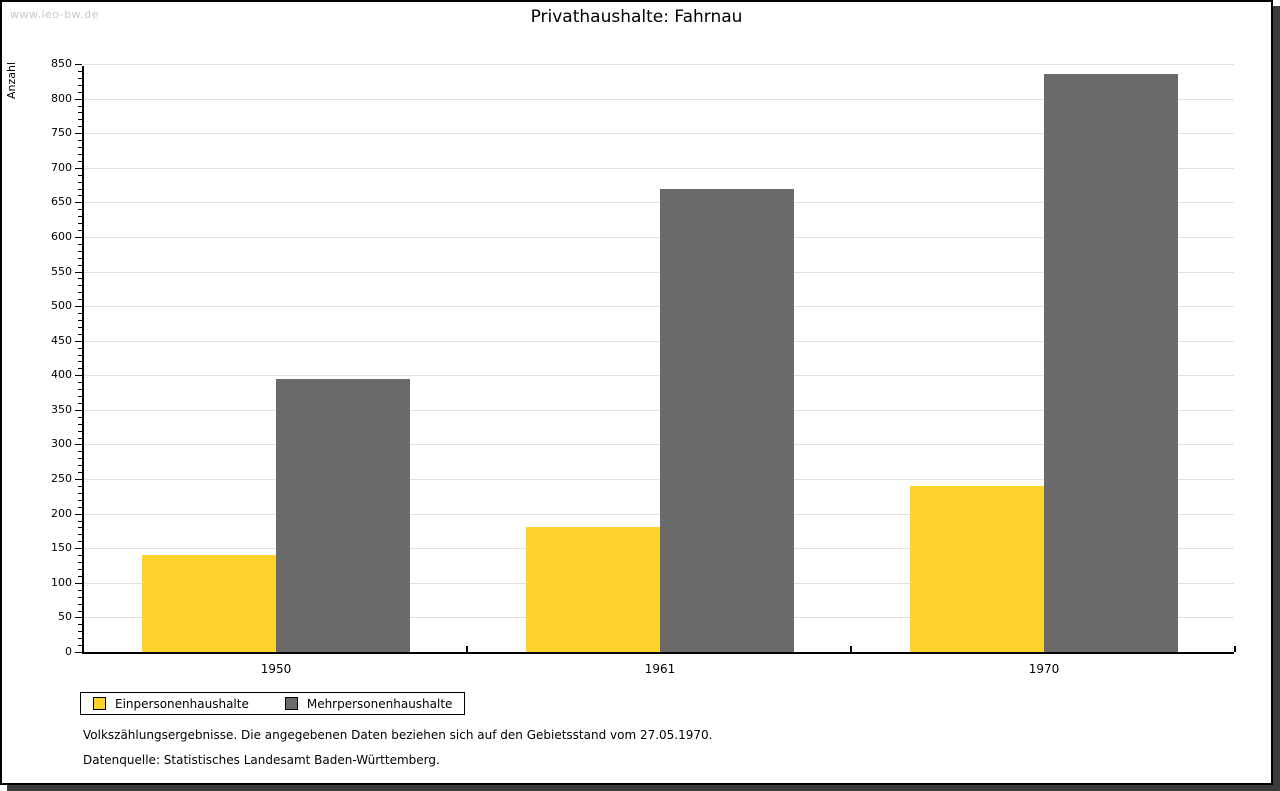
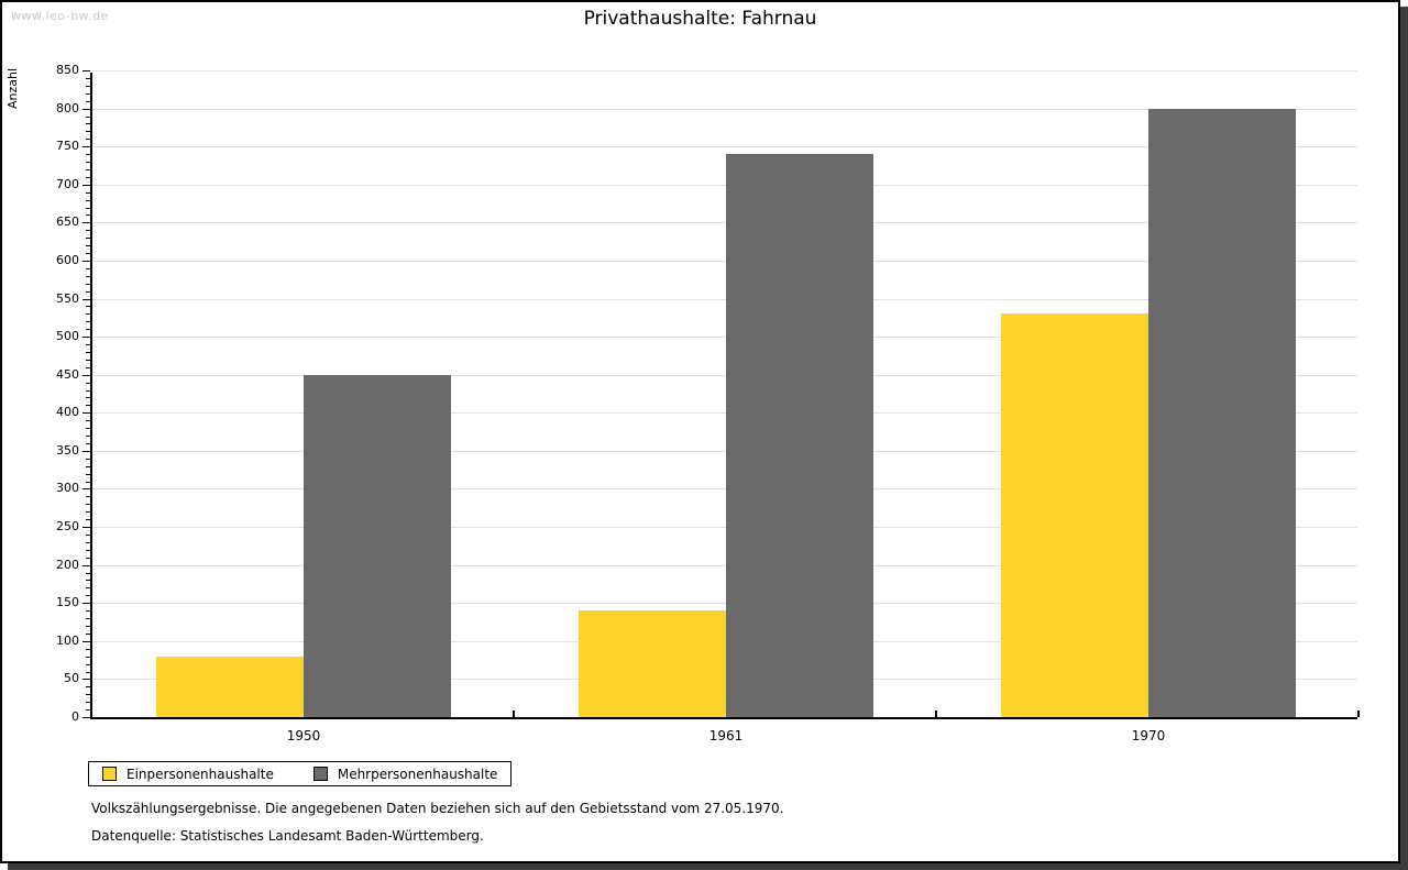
Einpersonenhaushalte/1950: 140 -> 80
Mehrpersonenhaushalte/1950: 400 -> 450
Einpersonenhaushalte/1961: 180 -> 140
Mehrpersonenhaushalte/1961: 670 -> 740
Einpersonenhaushalte/1970: 240 -> 530
Mehrpersonenhaushalte/1970: 840 -> 800
